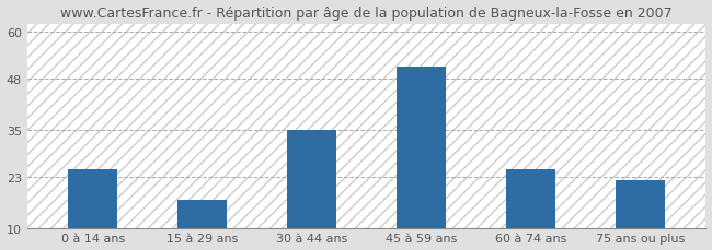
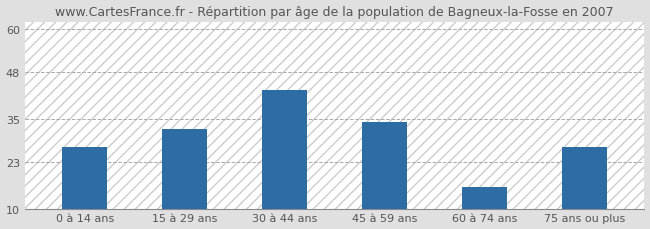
0 à 14 ans: 25 -> 27
15 à 29 ans: 17 -> 32
30 à 44 ans: 35 -> 43
45 à 59 ans: 51 -> 34
60 à 74 ans: 25 -> 16
75 ans ou plus: 22 -> 27
